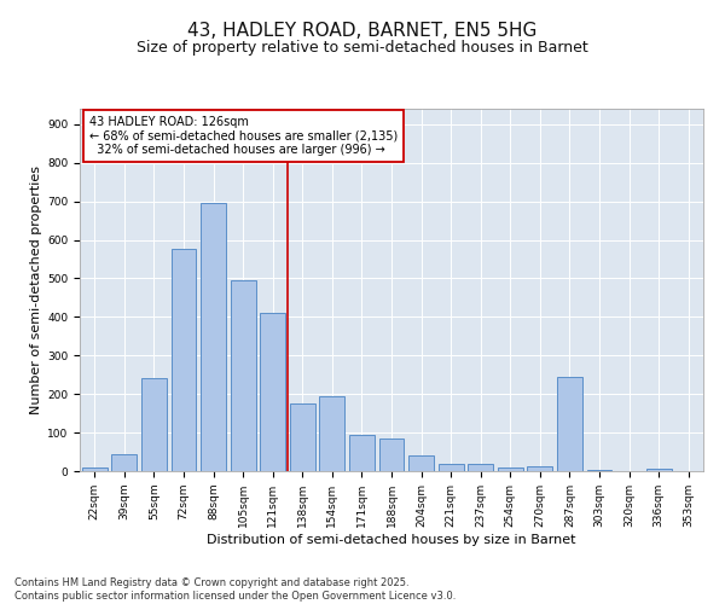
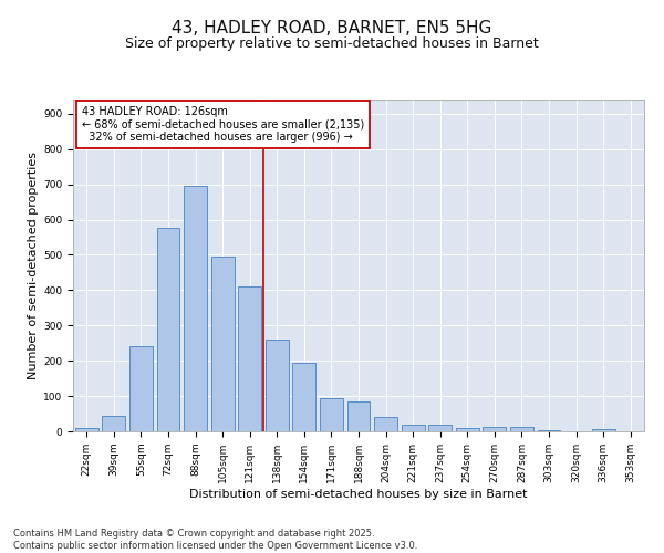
138sqm: 175 -> 260
287sqm: 245 -> 12
